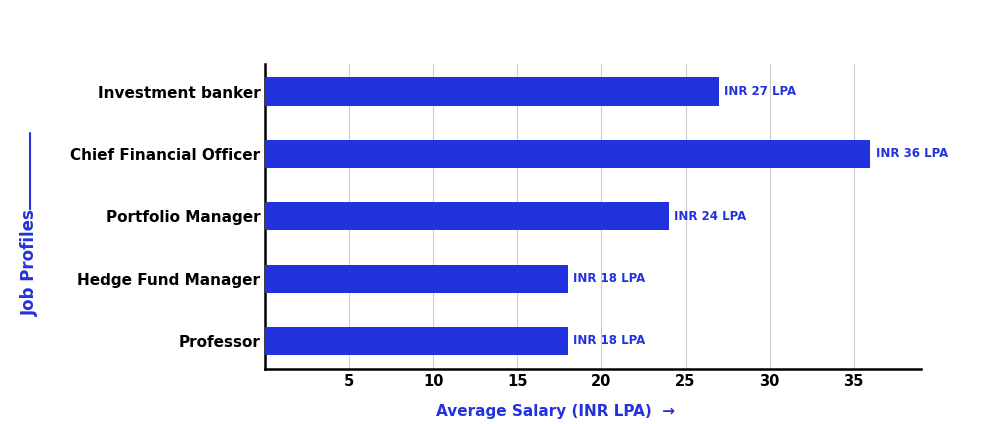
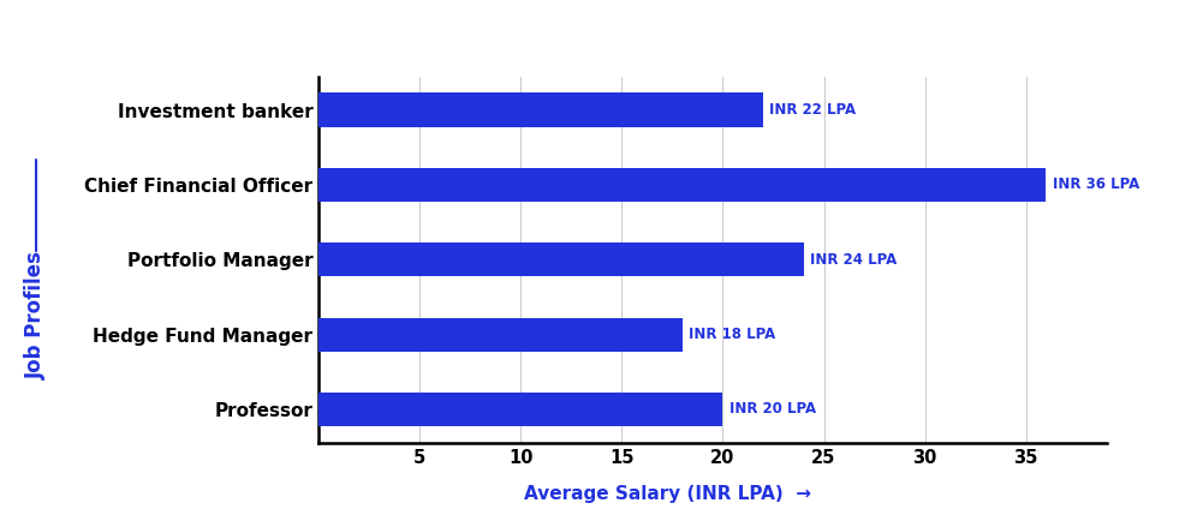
Investment banker: 27 -> 22
Professor: 18 -> 20
